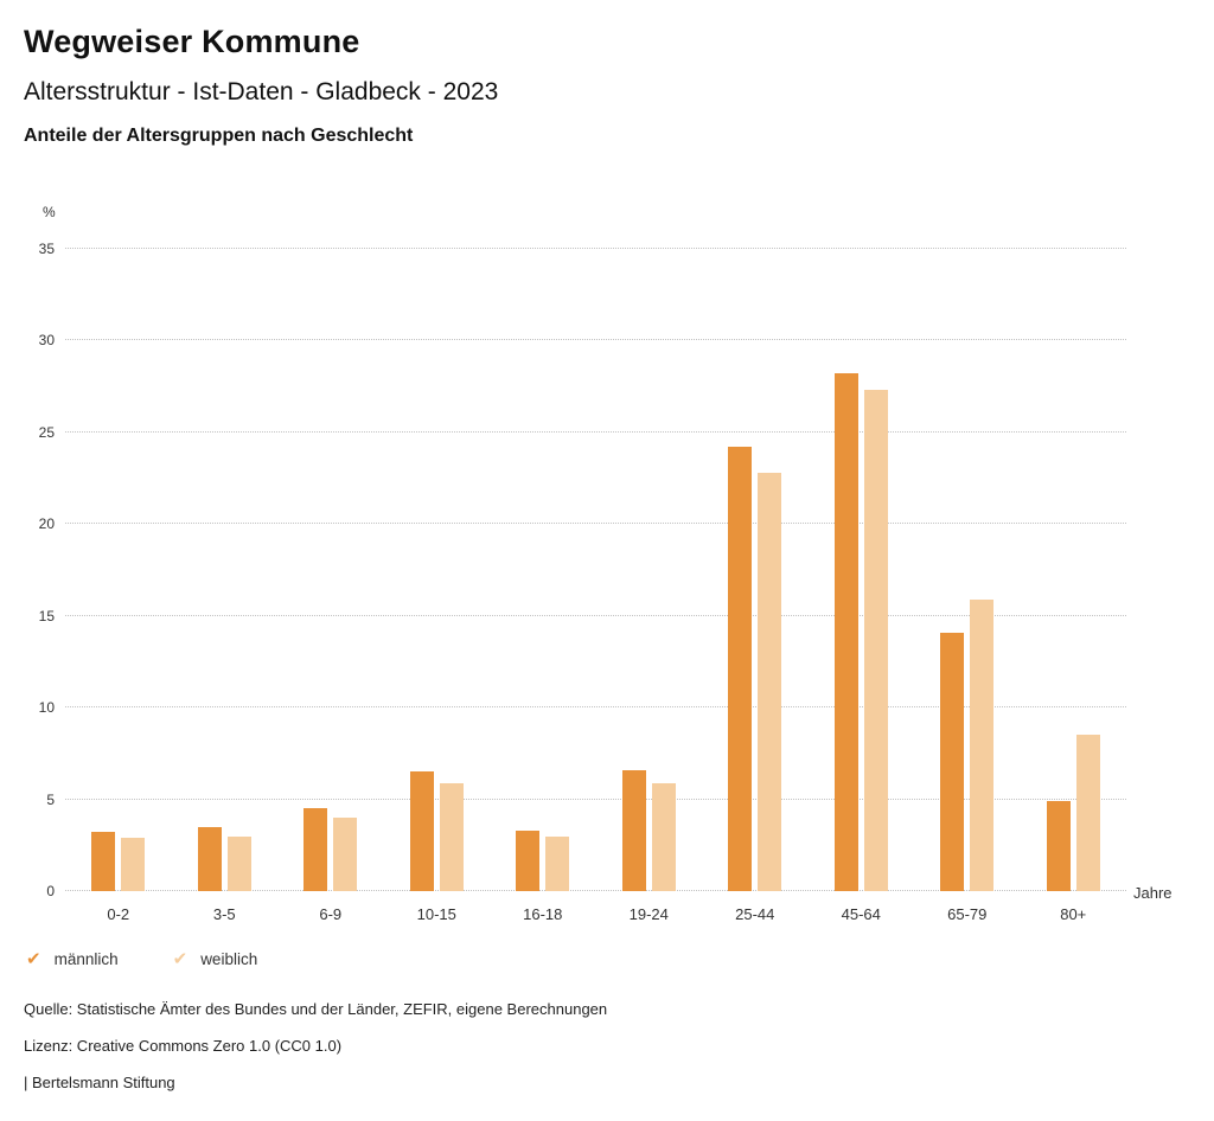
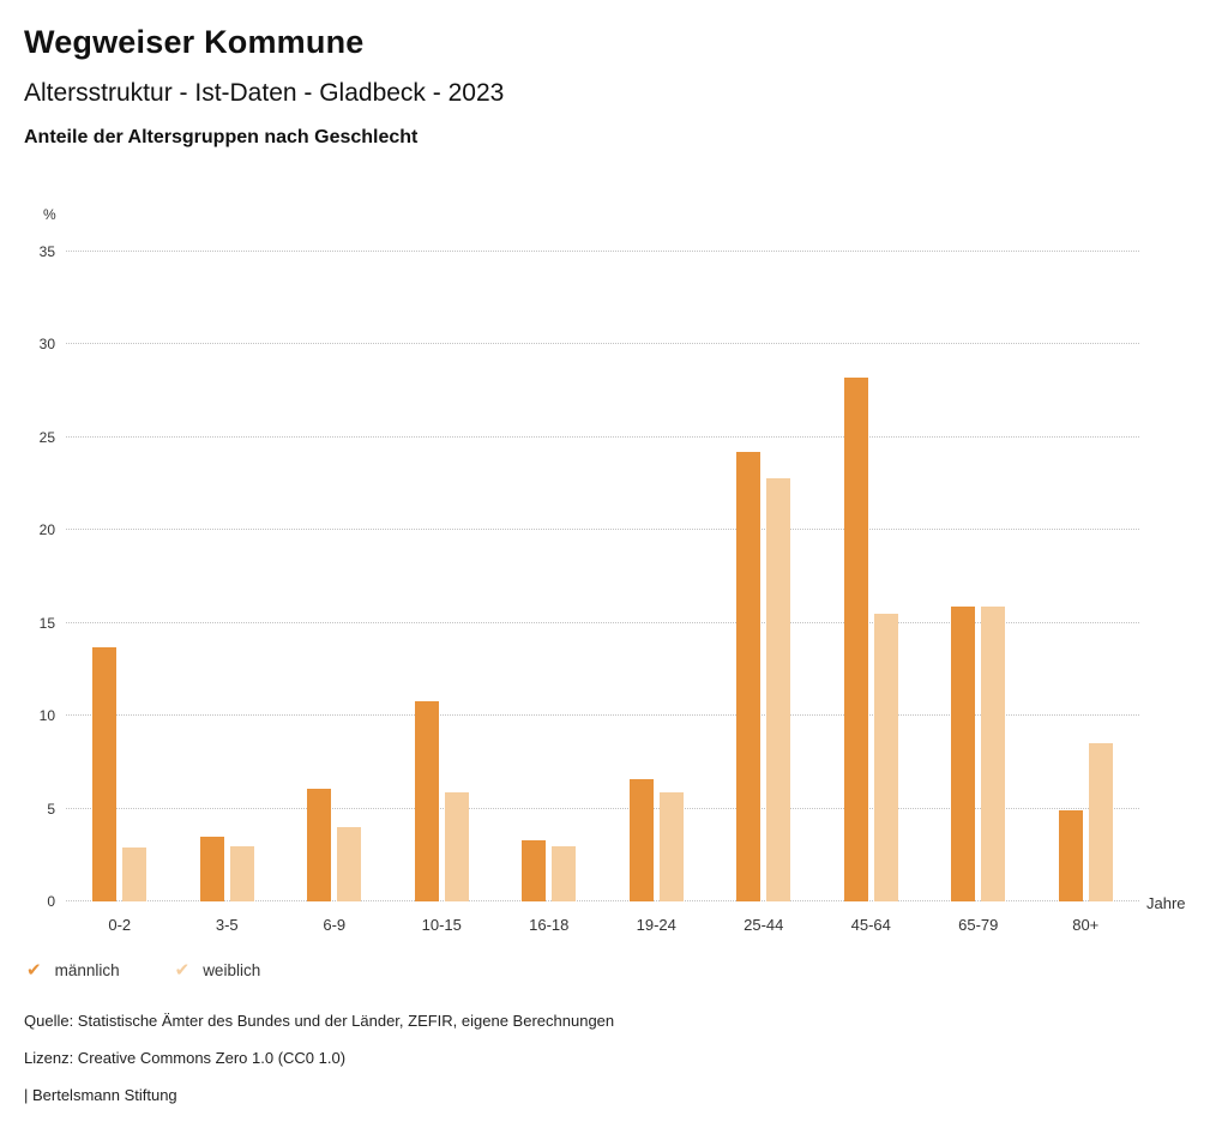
männlich/0-2: 3.2 -> 13.7
männlich/6-9: 4.5 -> 6.1
männlich/10-15: 6.5 -> 10.8
weiblich/45-64: 27.3 -> 15.5
männlich/65-79: 14.1 -> 15.9
